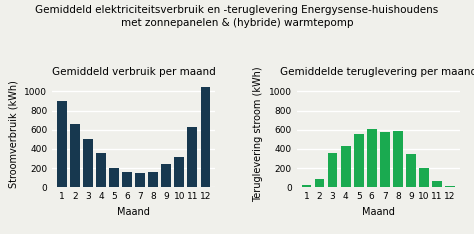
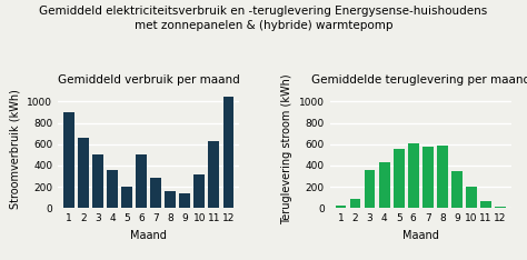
Gemiddeld verbruik per maand/6: 160 -> 500
Gemiddeld verbruik per maand/7: 140 -> 280
Gemiddeld verbruik per maand/9: 240 -> 140
